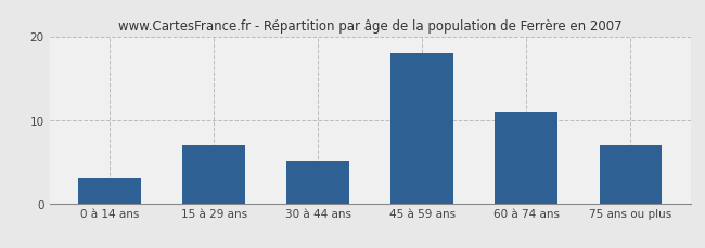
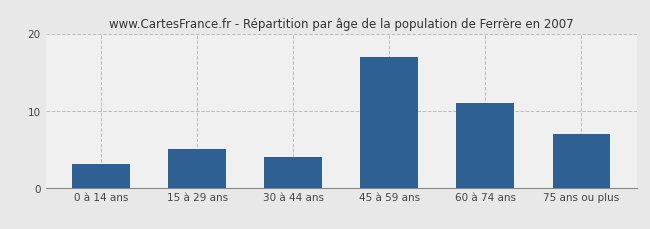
15 à 29 ans: 7 -> 5
30 à 44 ans: 5 -> 4
45 à 59 ans: 18 -> 17
